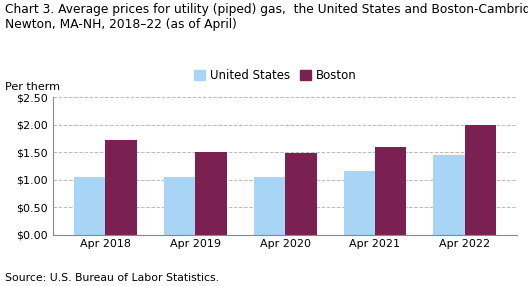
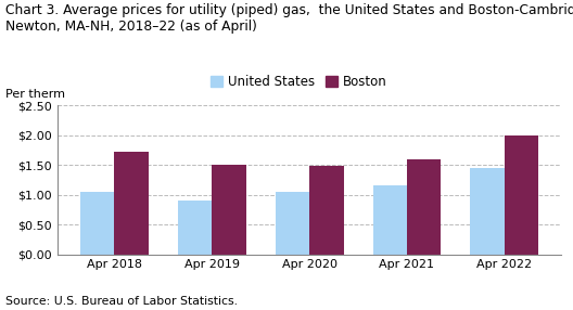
United States/Apr 2019: $1.04 -> $0.90
